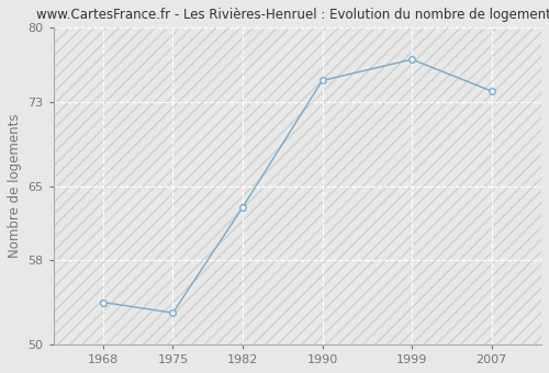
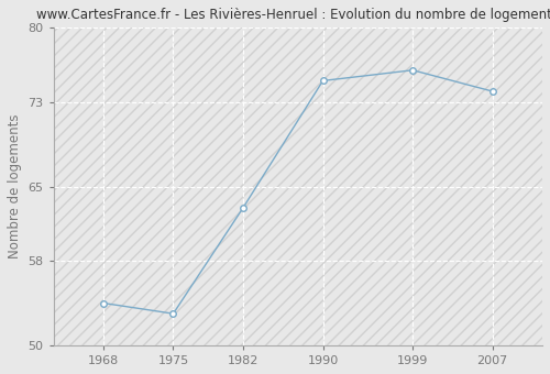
1999: 77 -> 76
